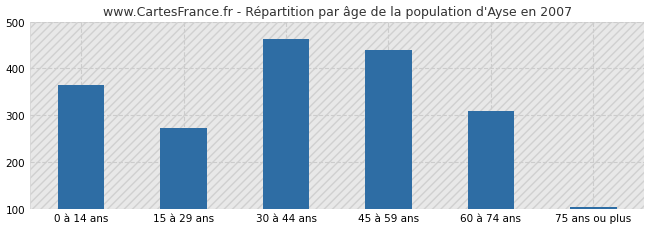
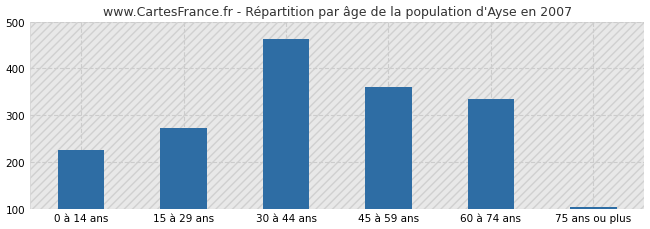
0 à 14 ans: 365 -> 225
45 à 59 ans: 440 -> 360
60 à 74 ans: 309 -> 335
